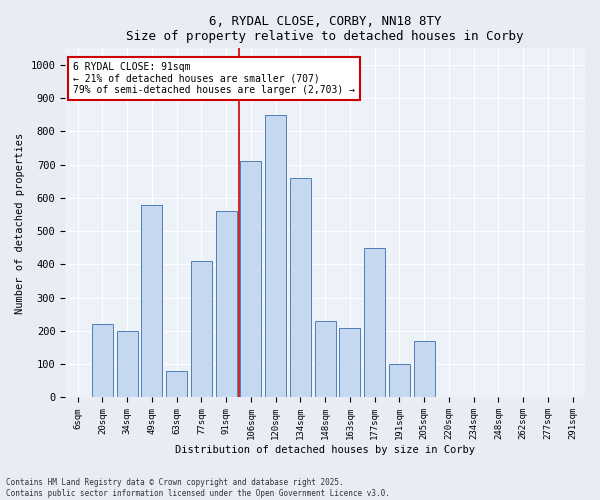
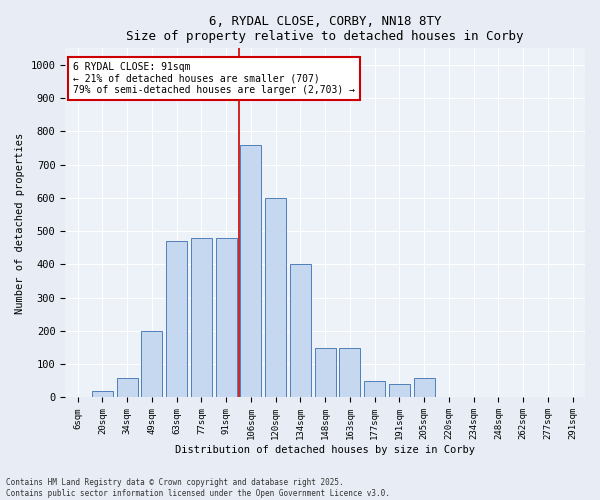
20sqm: 220 -> 20
34sqm: 200 -> 60
49sqm: 580 -> 200
63sqm: 80 -> 470
77sqm: 410 -> 480
91sqm: 560 -> 480
106sqm: 710 -> 760
120sqm: 850 -> 600
134sqm: 660 -> 400
148sqm: 230 -> 150
163sqm: 210 -> 150
177sqm: 450 -> 50
191sqm: 100 -> 40
205sqm: 170 -> 60
